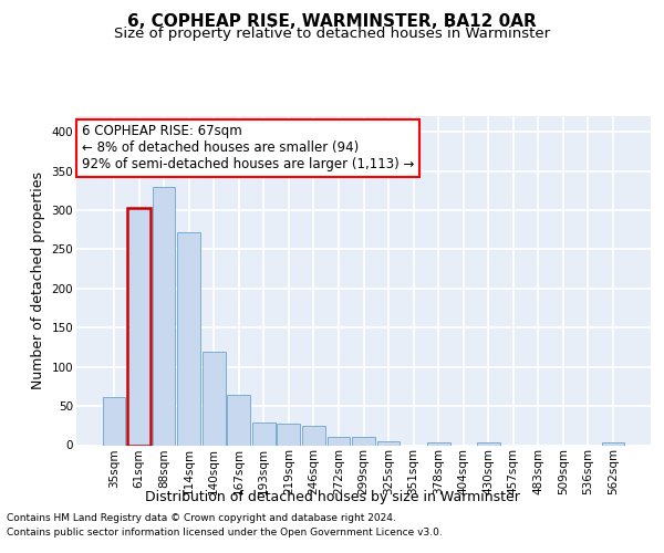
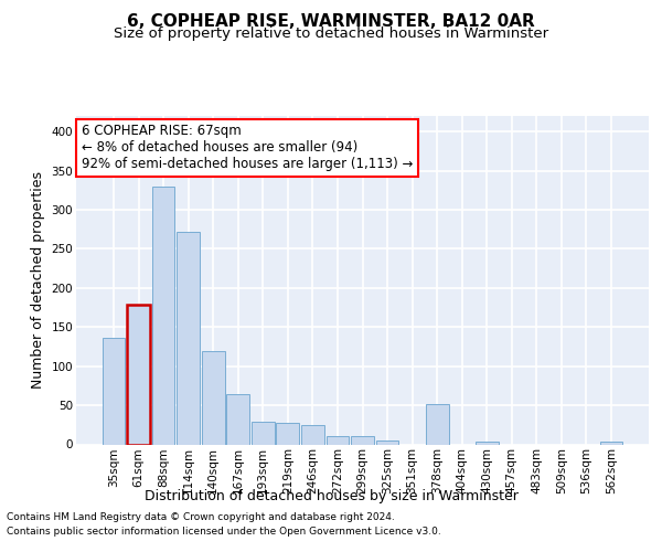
35sqm: 62 -> 136
61sqm: 303 -> 178
378sqm: 4 -> 52
